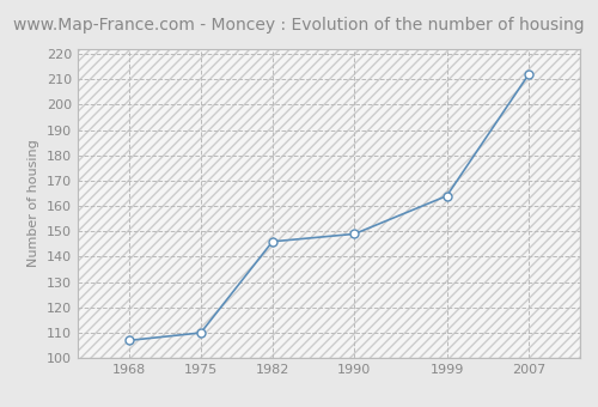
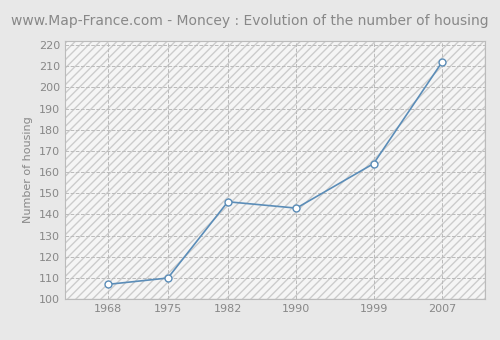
1990: 149 -> 143
